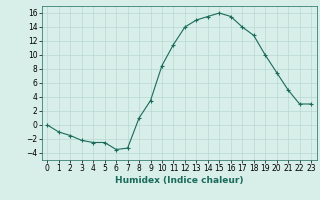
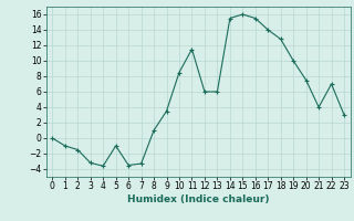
3: -2.2 -> -3.2
4: -2.5 -> -3.6
5: -2.5 -> -1.0
12: 14.0 -> 6.0
13: 15.0 -> 6.0
21: 5.0 -> 4.0
22: 3.0 -> 7.0
